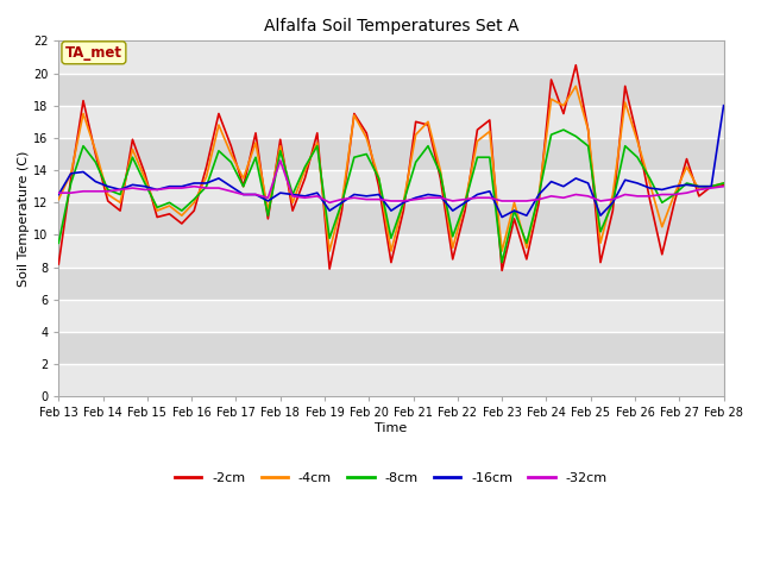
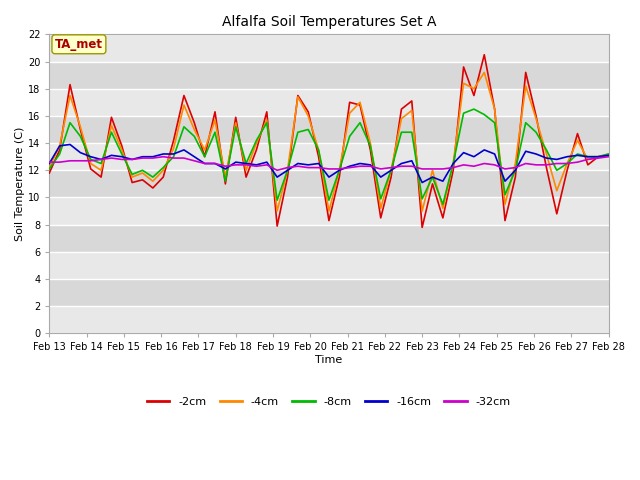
-2cm/Feb 13: 8.2 -> 11.8
-8cm/Feb 13: 9.5 -> 12.1
-32cm/Feb 18: 14.6 -> 12.4
-8cm/Feb 23: 8.3 -> 9.9
-16cm/Feb 28: 18.0 -> 13.1
